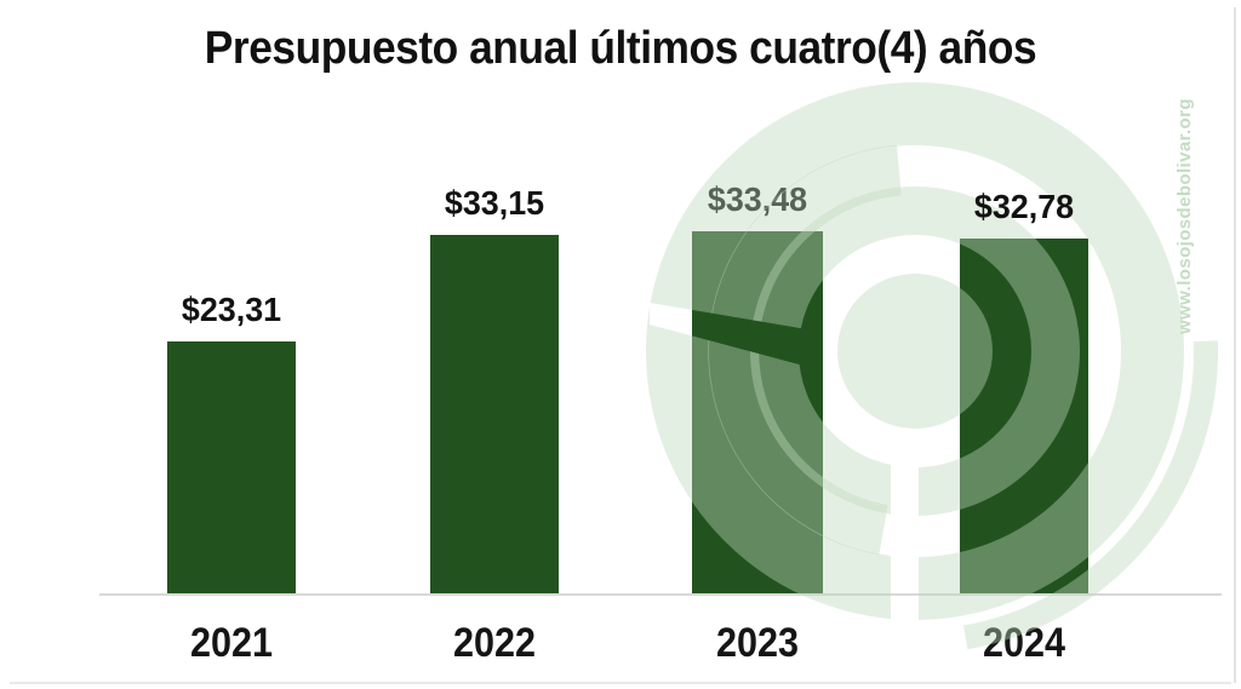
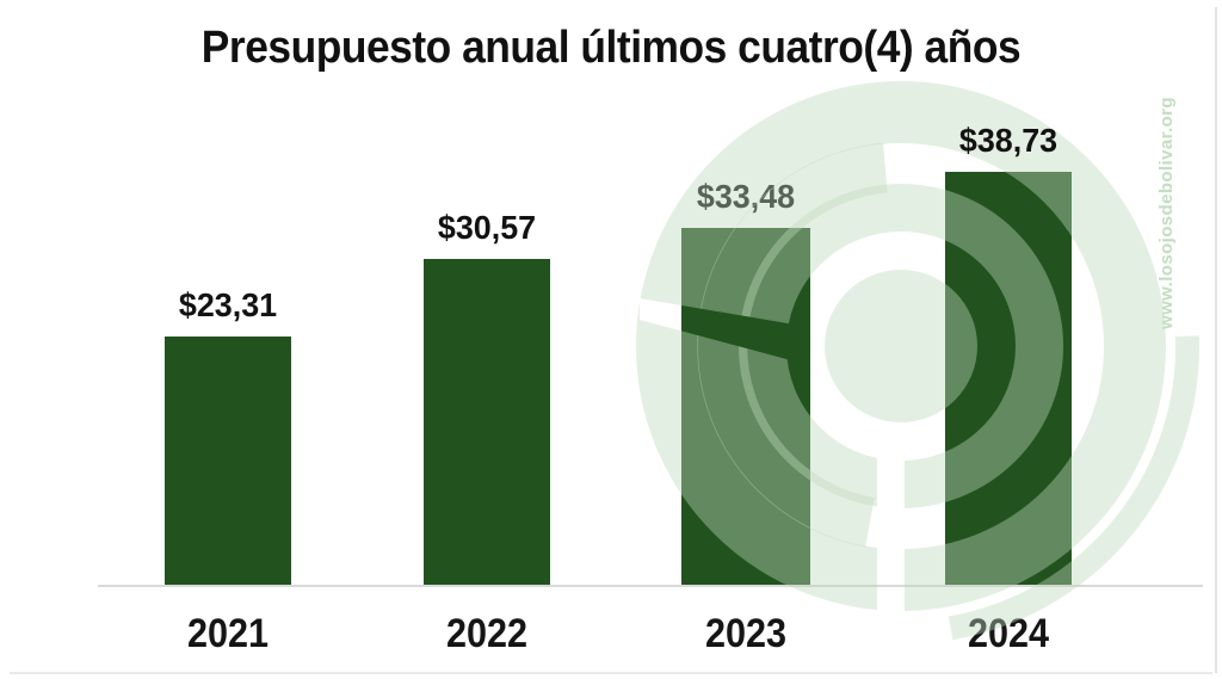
2022: $33,15 -> $30,57
2024: $32,78 -> $38,73
